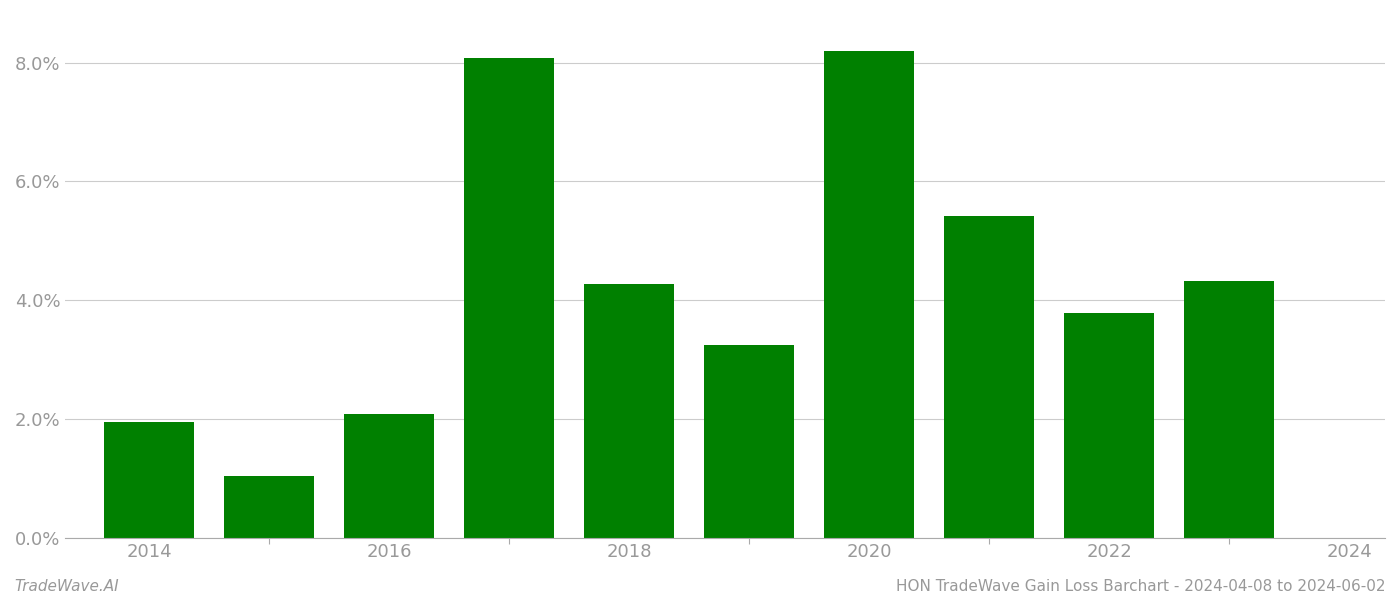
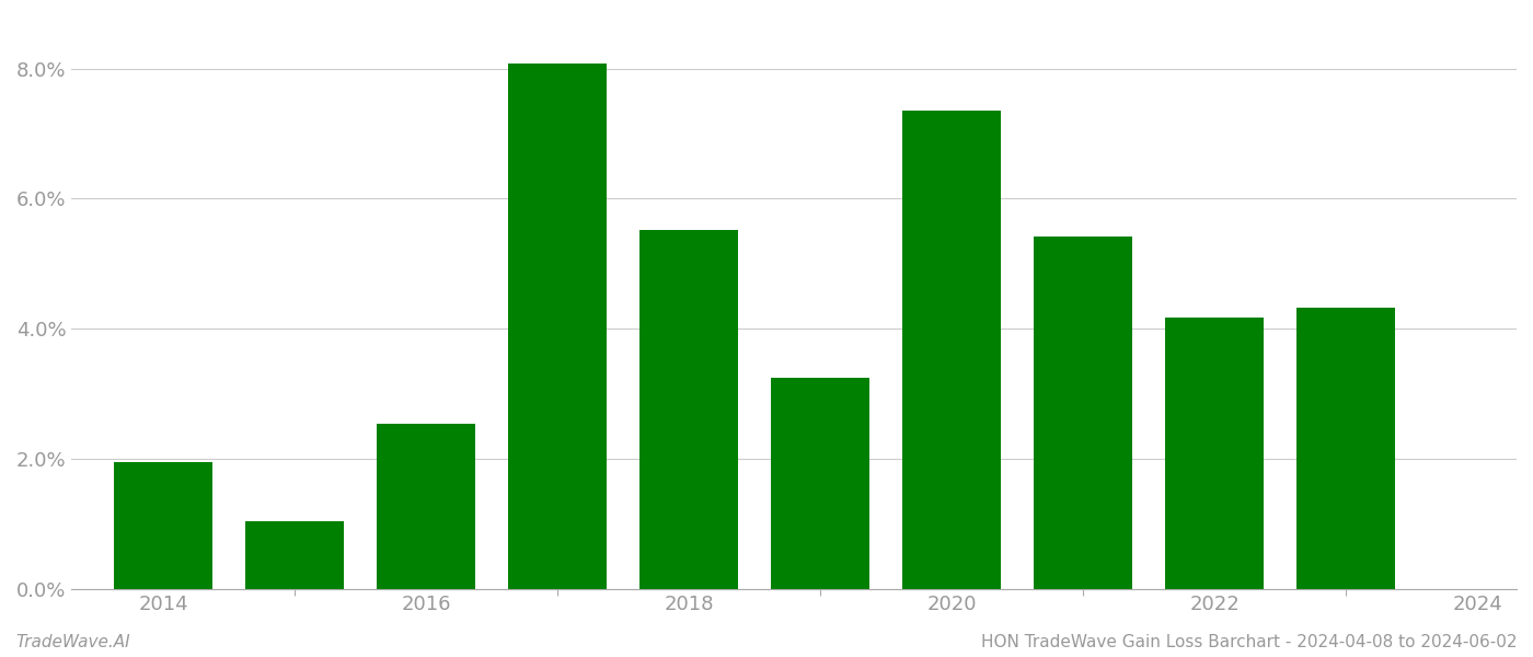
2016: 2.08% -> 2.55%
2018: 4.28% -> 5.52%
2020: 8.20% -> 7.35%
2022: 3.78% -> 4.18%
